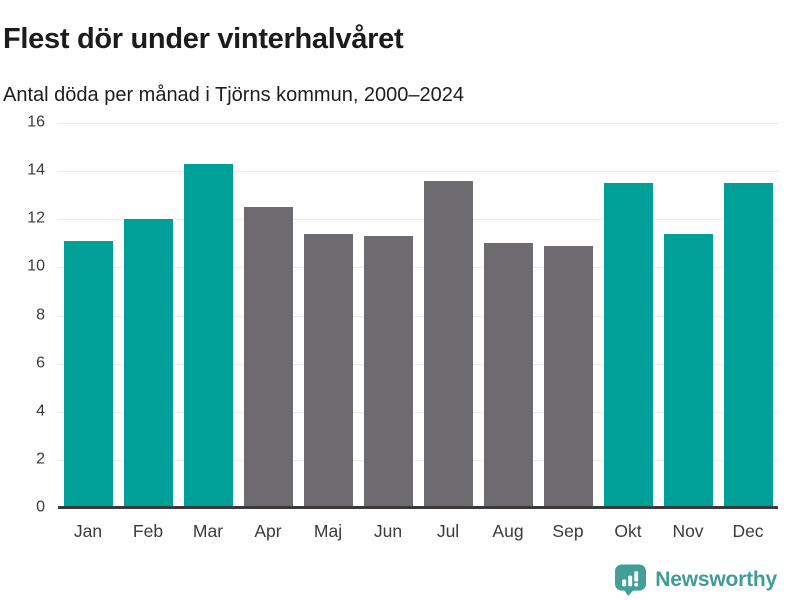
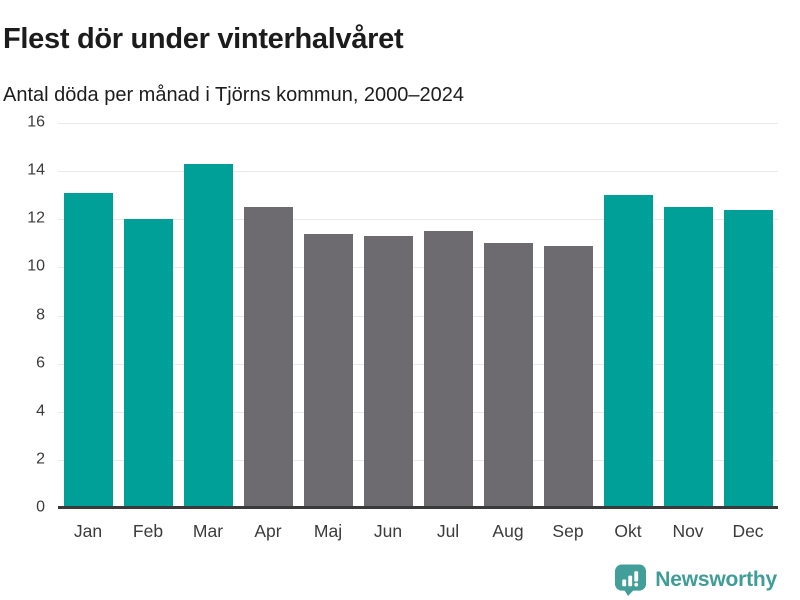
Jan: 11.1 -> 13.1
Jul: 13.6 -> 11.5
Okt: 13.5 -> 13.0
Nov: 11.4 -> 12.5
Dec: 13.5 -> 12.4
